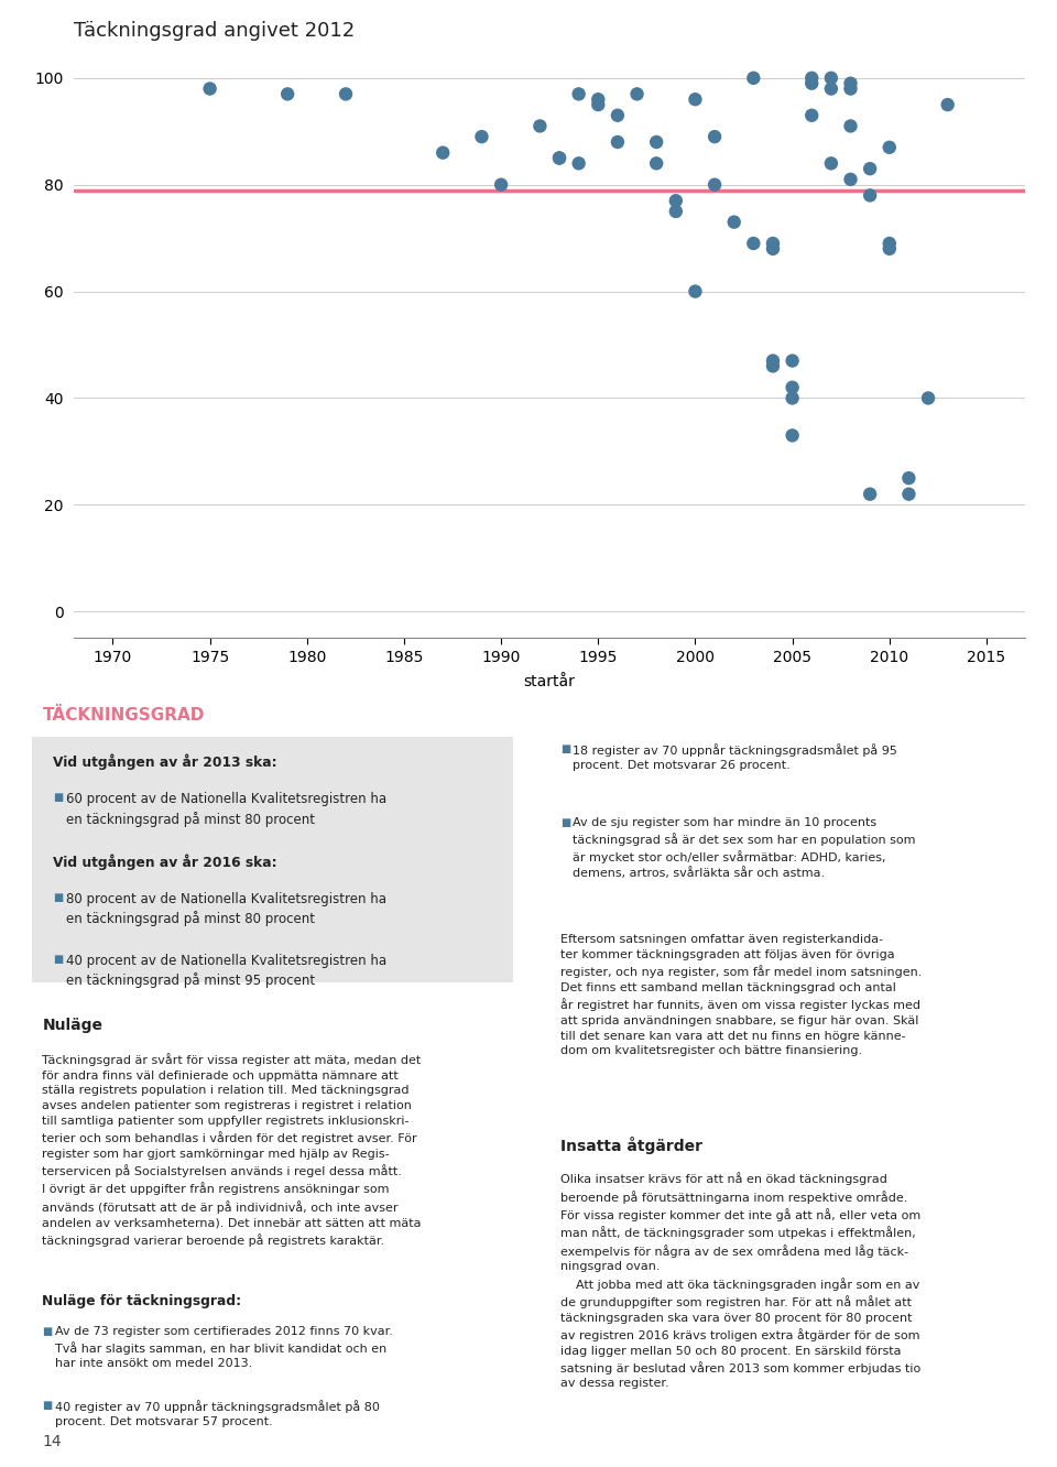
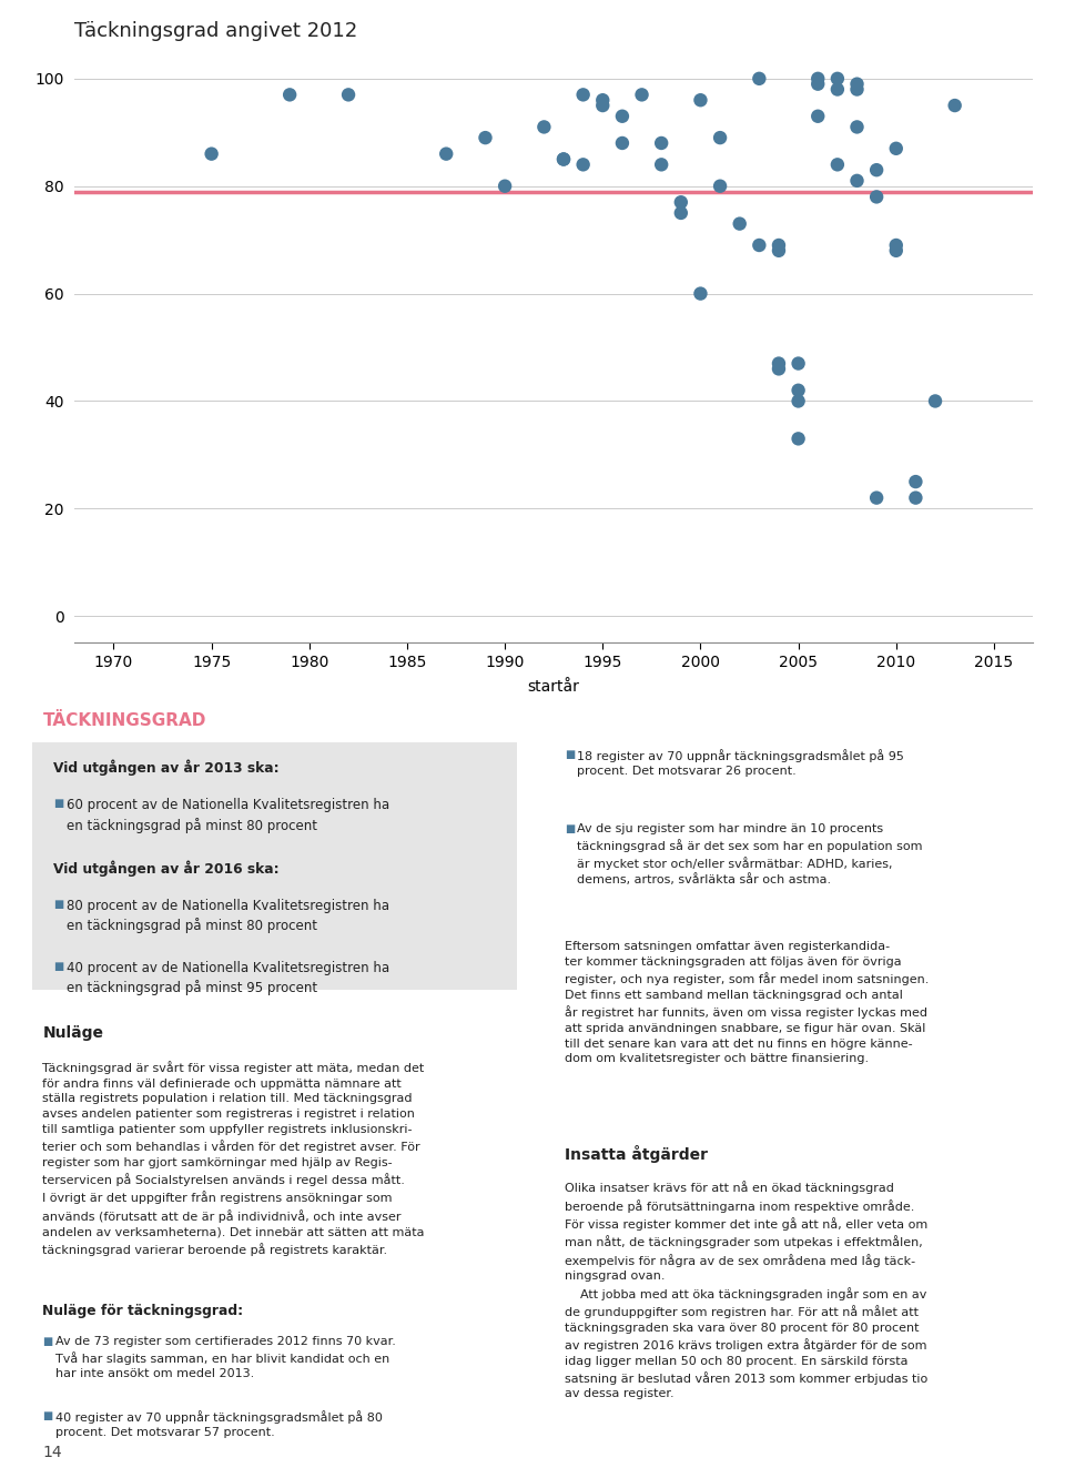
1975: 98 -> 86
